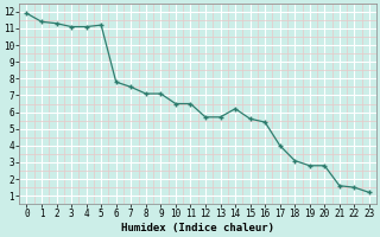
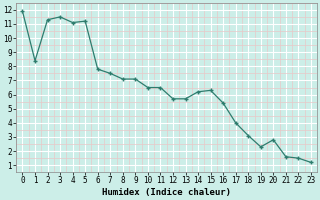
1: 11.4 -> 8.4
3: 11.1 -> 11.5
15: 5.6 -> 6.3
19: 2.8 -> 2.3
